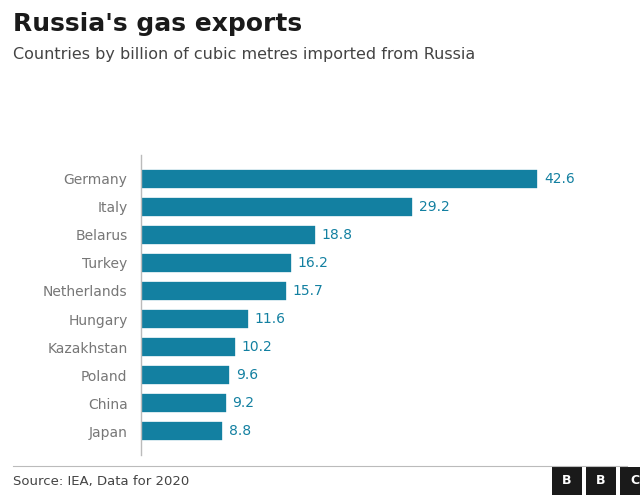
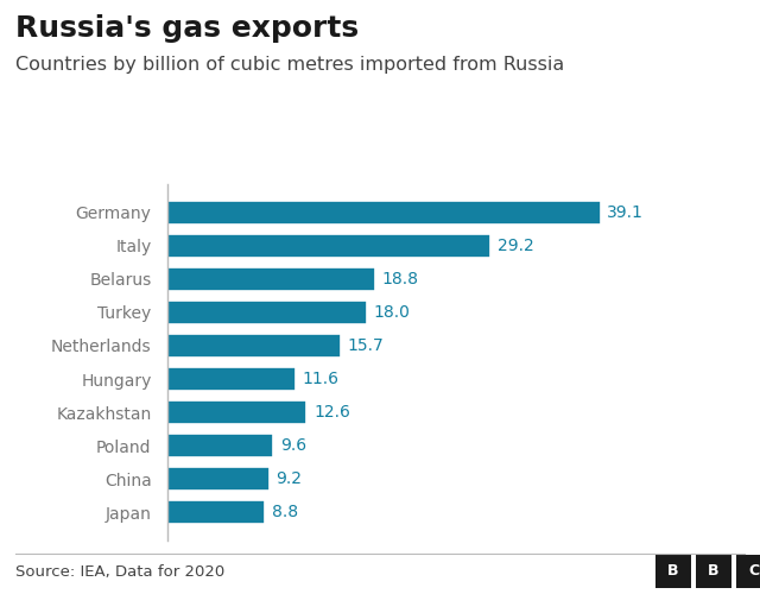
Germany: 42.6 -> 39.1
Turkey: 16.2 -> 18.0
Kazakhstan: 10.2 -> 12.6
